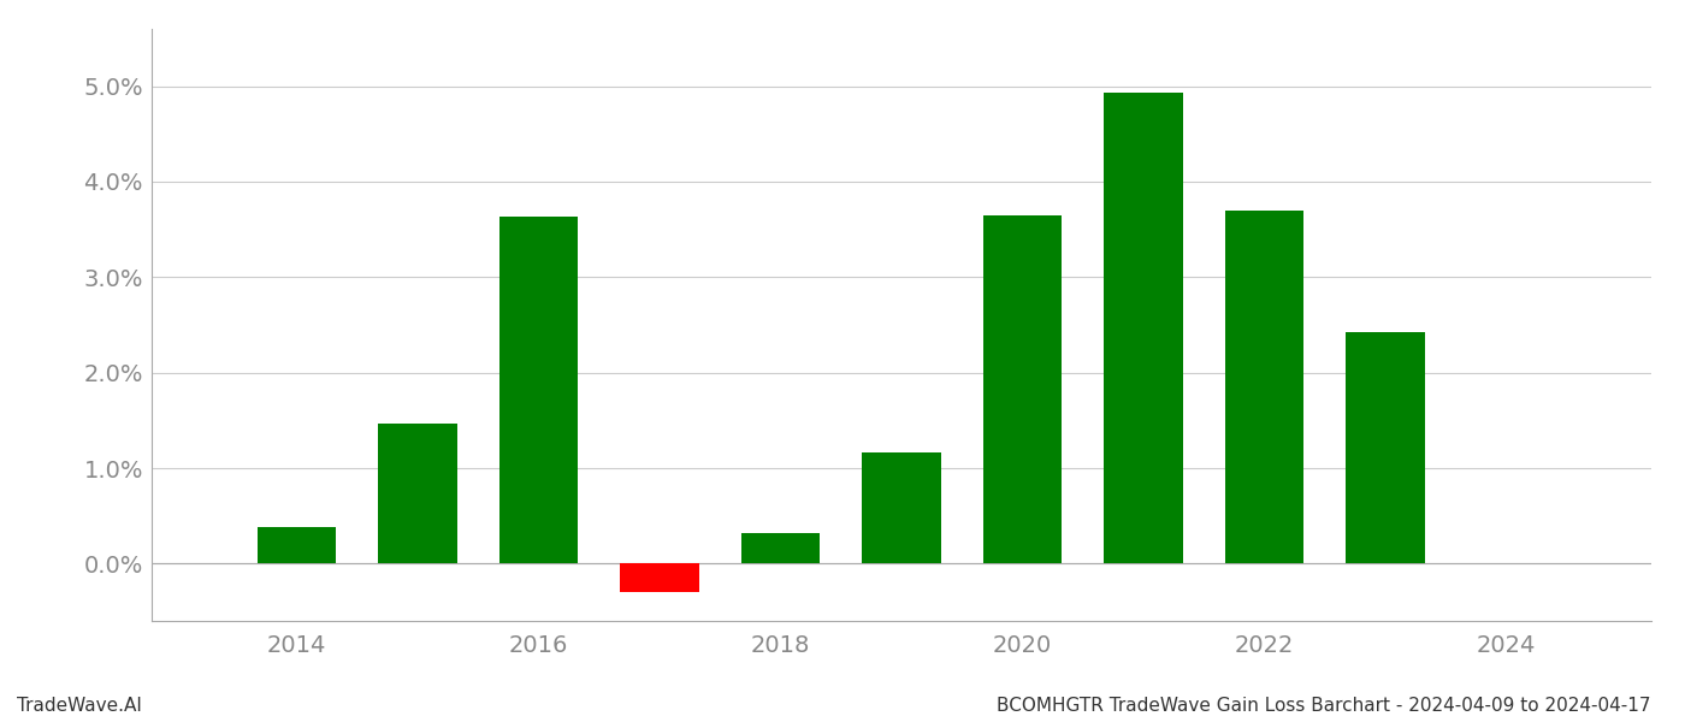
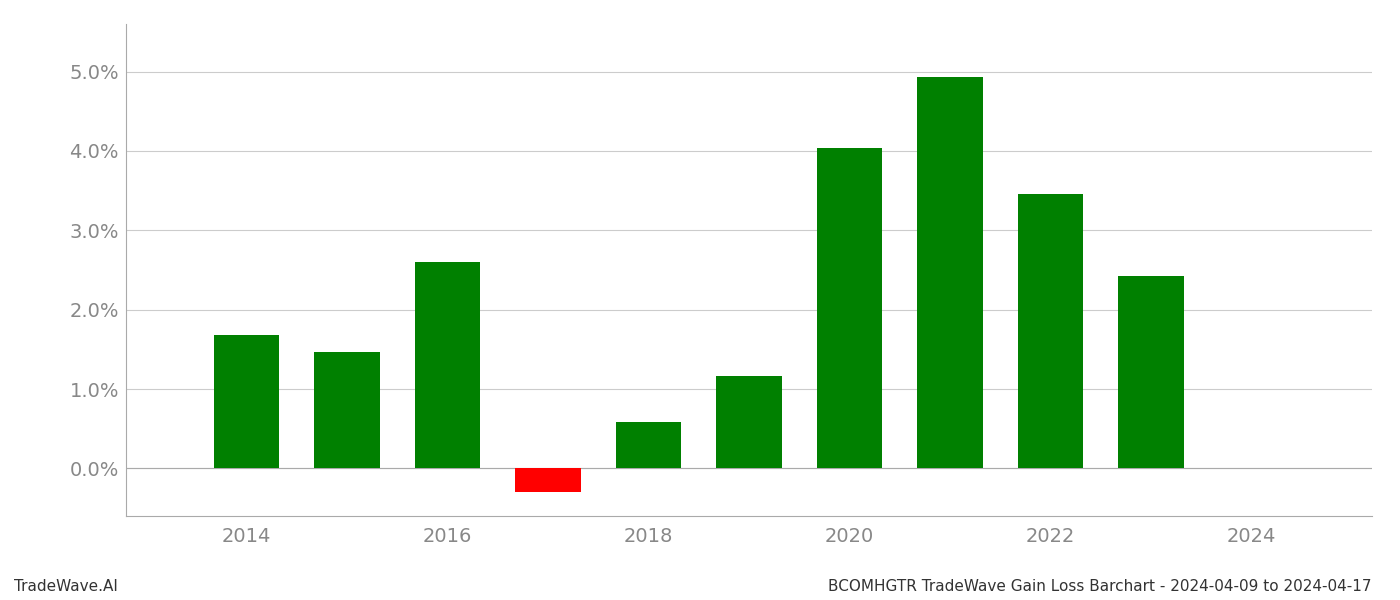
2014: 0.38% -> 1.68%
2016: 3.63% -> 2.60%
2018: 0.32% -> 0.58%
2020: 3.65% -> 4.04%
2022: 3.70% -> 3.46%
